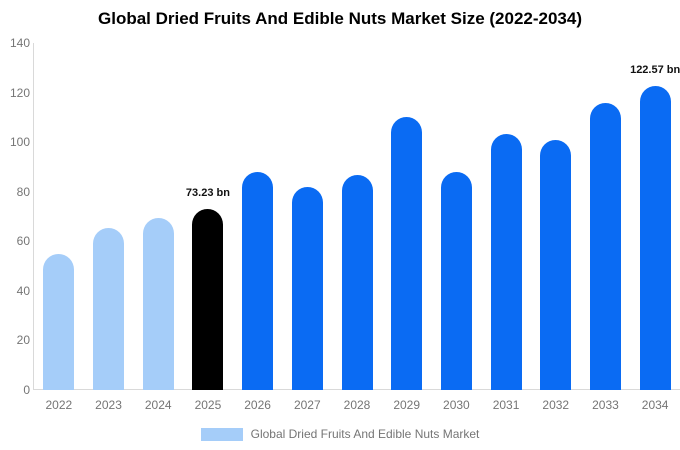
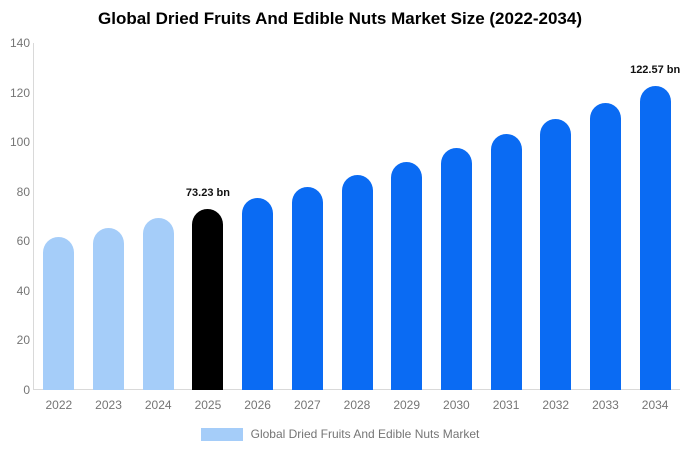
2022: 55 -> 62
2026: 88 -> 78
2029: 110 -> 92
2030: 88 -> 98
2032: 101 -> 109
